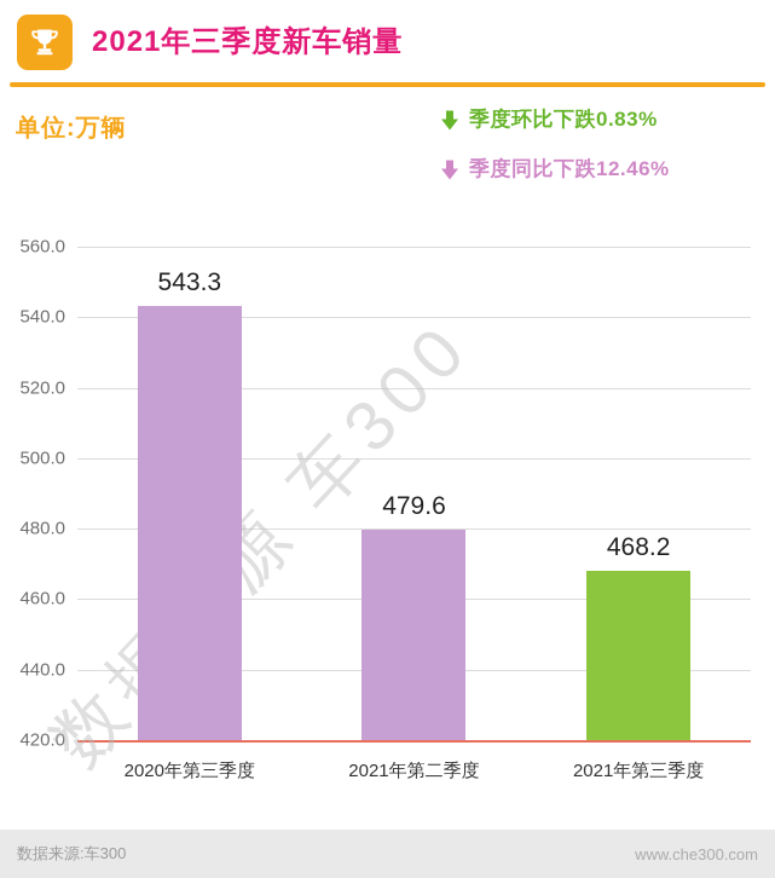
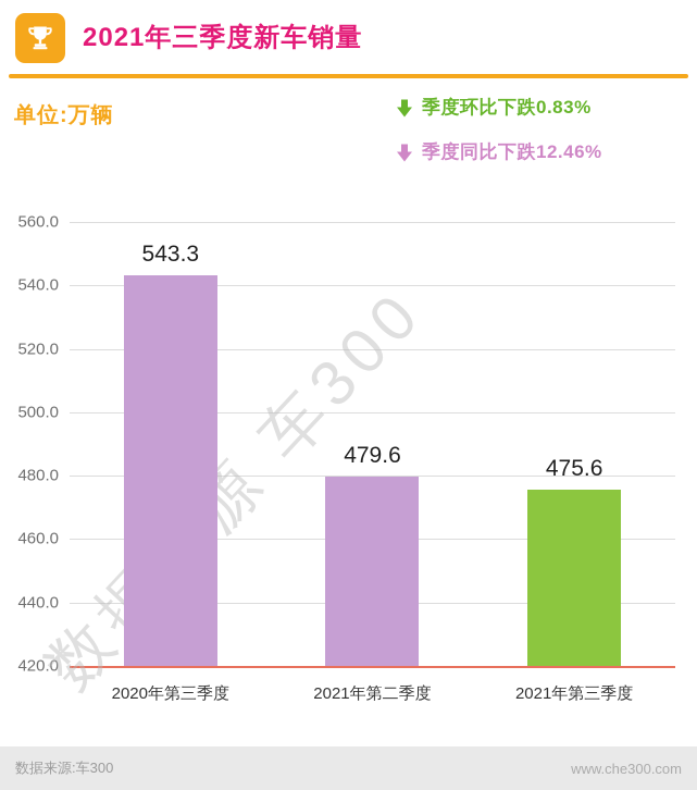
2021年第三季度: 468.2 -> 475.6
